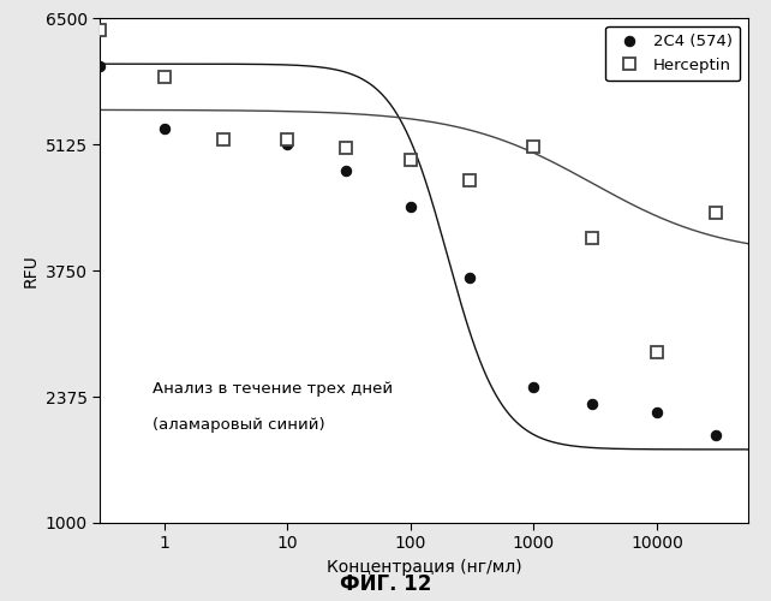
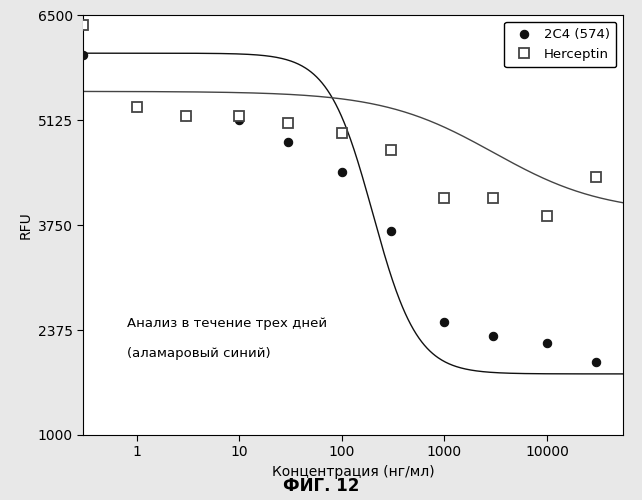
Herceptin/1: 5860 -> 5300
Herceptin/1000: 5100 -> 4110
Herceptin/10000: 2860 -> 3870
